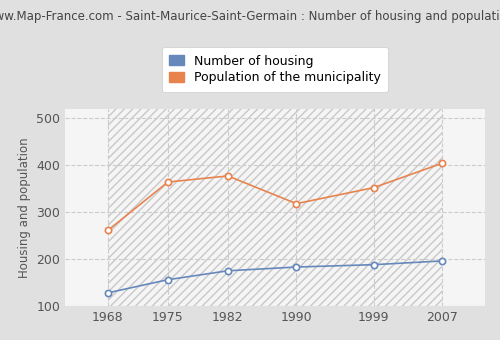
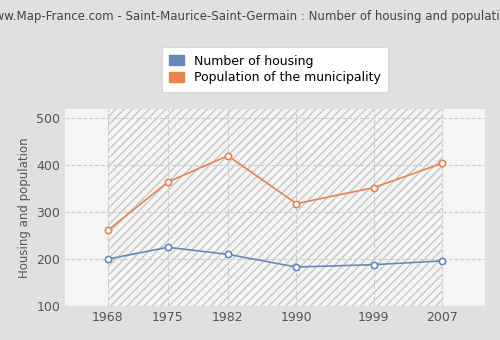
Number of housing/1968: 128 -> 200
Number of housing/1975: 156 -> 225
Number of housing/1982: 175 -> 210
Population of the municipality/1982: 377 -> 420
